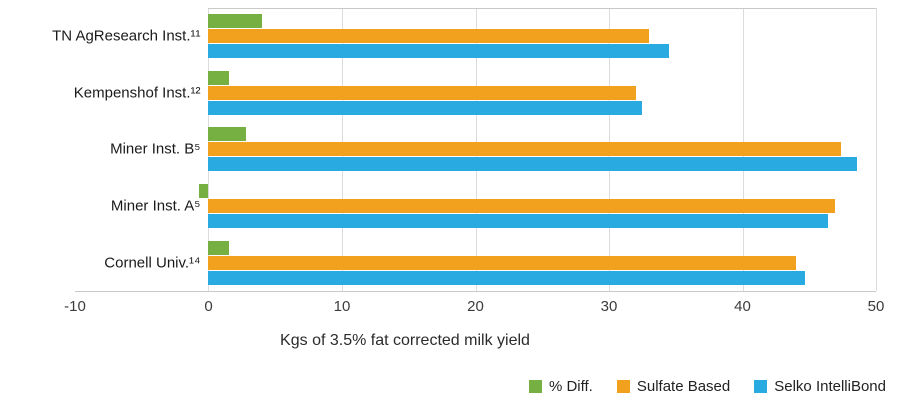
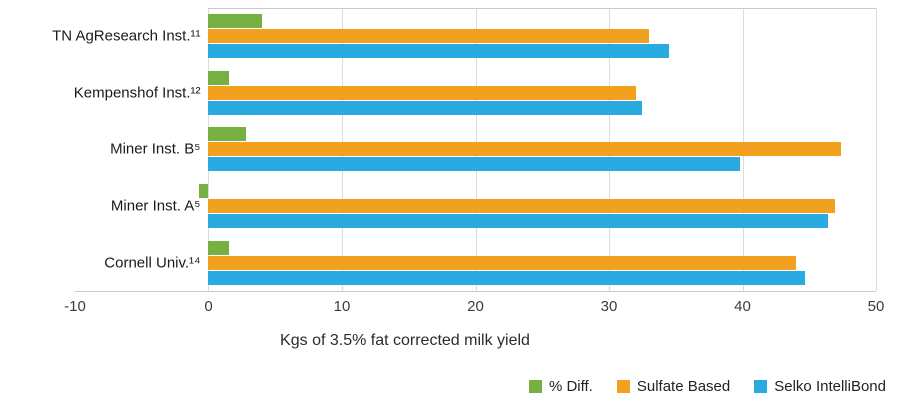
Selko IntelliBond/Miner Inst. B⁵: 48.6 -> 39.8
